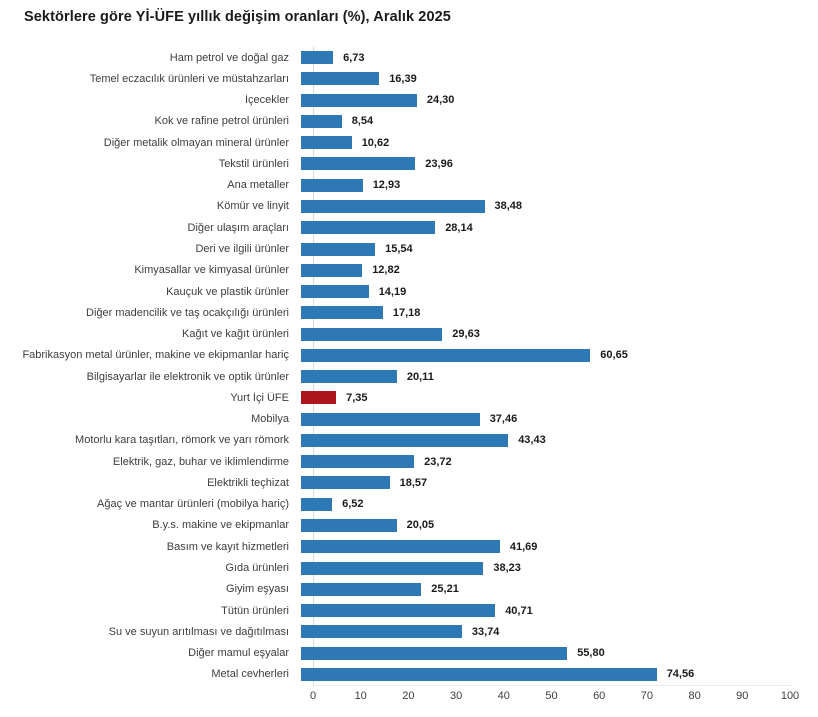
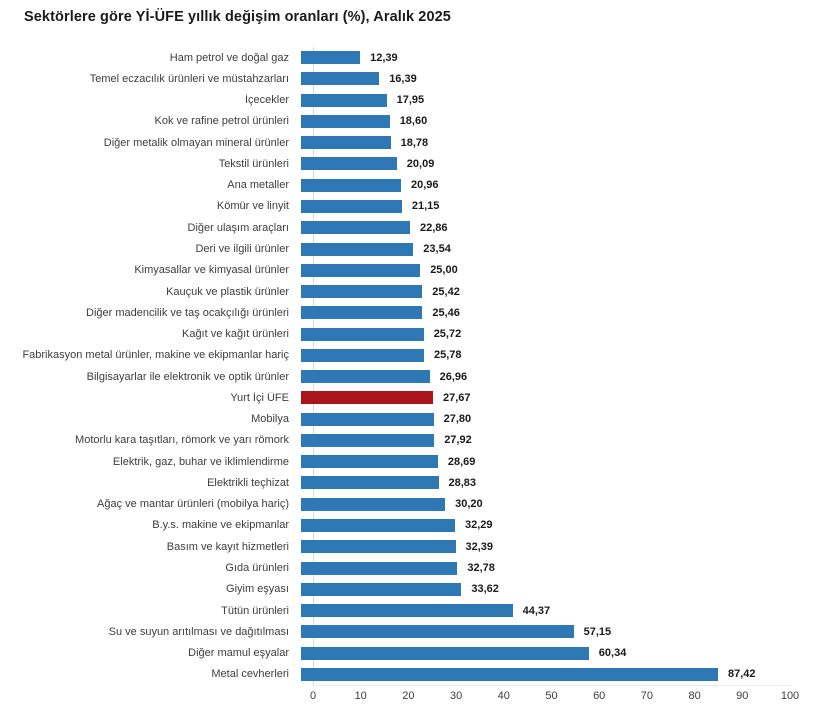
Ham petrol ve doğal gaz: 6,73 -> 12,39
İçecekler: 24,30 -> 17,95
Kok ve rafine petrol ürünleri: 8,54 -> 18,60
Diğer metalik olmayan mineral ürünler: 10,62 -> 18,78
Tekstil ürünleri: 23,96 -> 20,09
Ana metaller: 12,93 -> 20,96
Kömür ve linyit: 38,48 -> 21,15
Diğer ulaşım araçları: 28,14 -> 22,86
Deri ve ilgili ürünler: 15,54 -> 23,54
Kimyasallar ve kimyasal ürünler: 12,82 -> 25,00
Kauçuk ve plastik ürünler: 14,19 -> 25,42
Diğer madencilik ve taş ocakçılığı ürünleri: 17,18 -> 25,46
Kağıt ve kağıt ürünleri: 29,63 -> 25,72
Fabrikasyon metal ürünler, makine ve ekipmanlar hariç: 60,65 -> 25,78
Bilgisayarlar ile elektronik ve optik ürünler: 20,11 -> 26,96
Yurt İçi ÜFE: 7,35 -> 27,67
Mobilya: 37,46 -> 27,80
Motorlu kara taşıtları, römork ve yarı römork: 43,43 -> 27,92
Elektrik, gaz, buhar ve iklimlendirme: 23,72 -> 28,69
Elektrikli teçhizat: 18,57 -> 28,83
Ağaç ve mantar ürünleri (mobilya hariç): 6,52 -> 30,20
B.y.s. makine ve ekipmanlar: 20,05 -> 32,29
Basım ve kayıt hizmetleri: 41,69 -> 32,39
Gıda ürünleri: 38,23 -> 32,78
Giyim eşyası: 25,21 -> 33,62
Tütün ürünleri: 40,71 -> 44,37
Su ve suyun arıtılması ve dağıtılması: 33,74 -> 57,15
Diğer mamul eşyalar: 55,80 -> 60,34
Metal cevherleri: 74,56 -> 87,42
